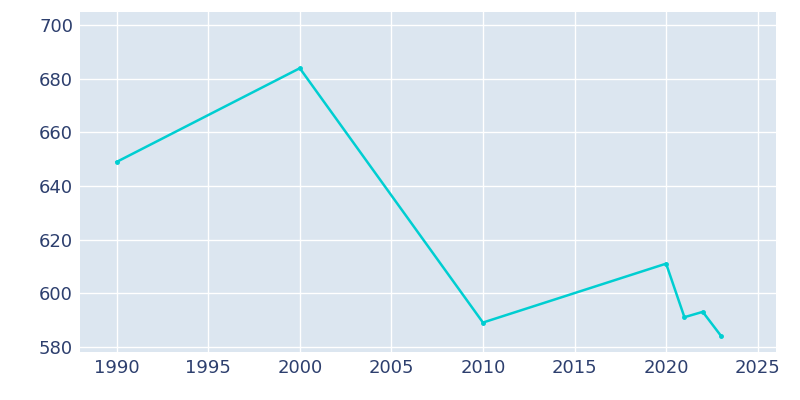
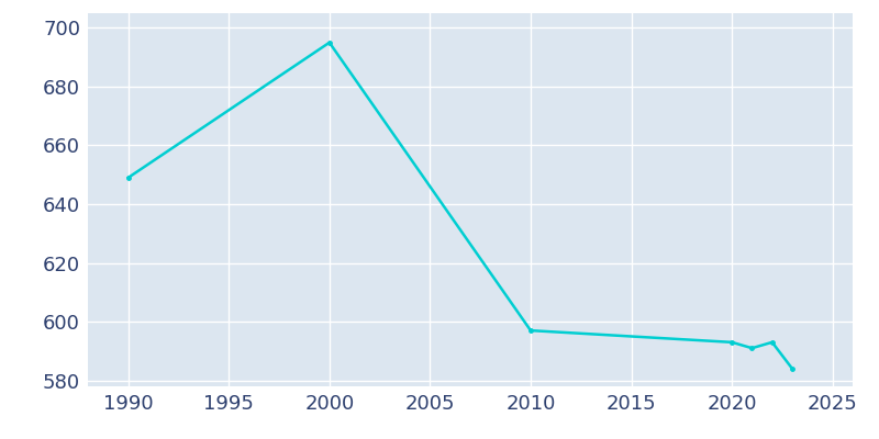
2000: 684 -> 695
2010: 589 -> 597
2020: 611 -> 593
